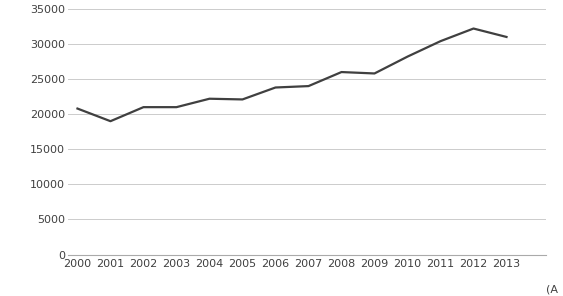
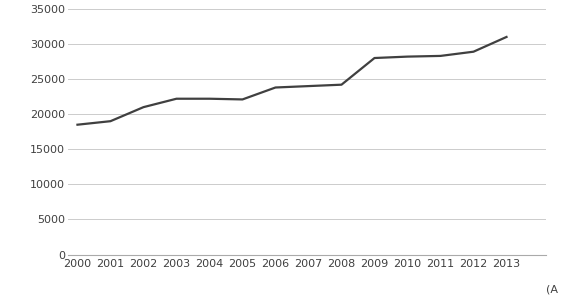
2000: 20800 -> 18500
2003: 21000 -> 22200
2008: 26000 -> 24200
2009: 25800 -> 28000
2011: 30400 -> 28300
2012: 32200 -> 28900
